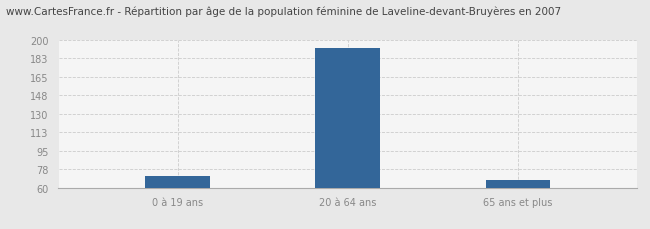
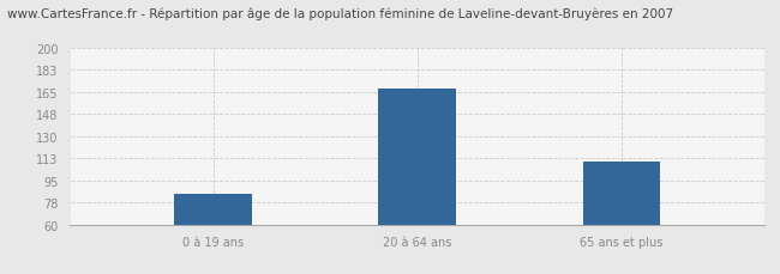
0 à 19 ans: 71 -> 84
20 à 64 ans: 193 -> 168
65 ans et plus: 67 -> 110
